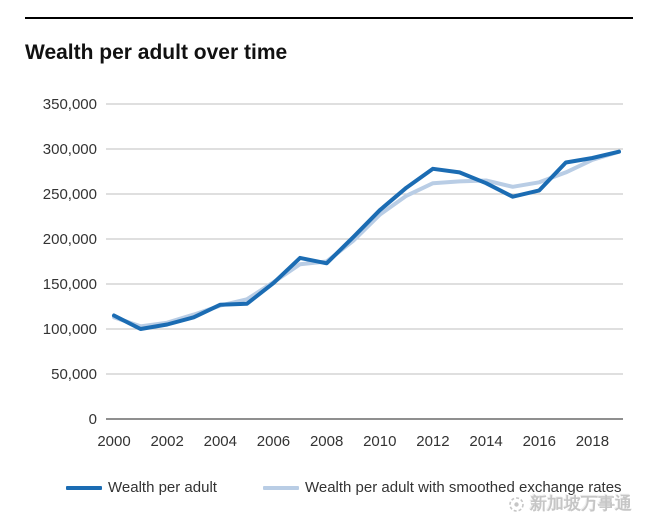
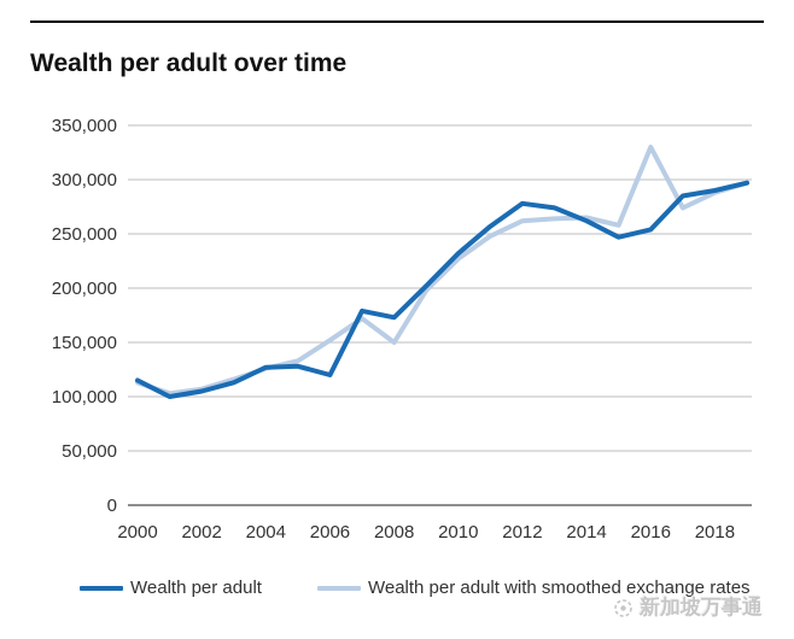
Wealth per adult/2006: 150000 -> 120000
Wealth per adult with smoothed exchange rates/2008: 180000 -> 150000
Wealth per adult with smoothed exchange rates/2016: 260000 -> 330000
